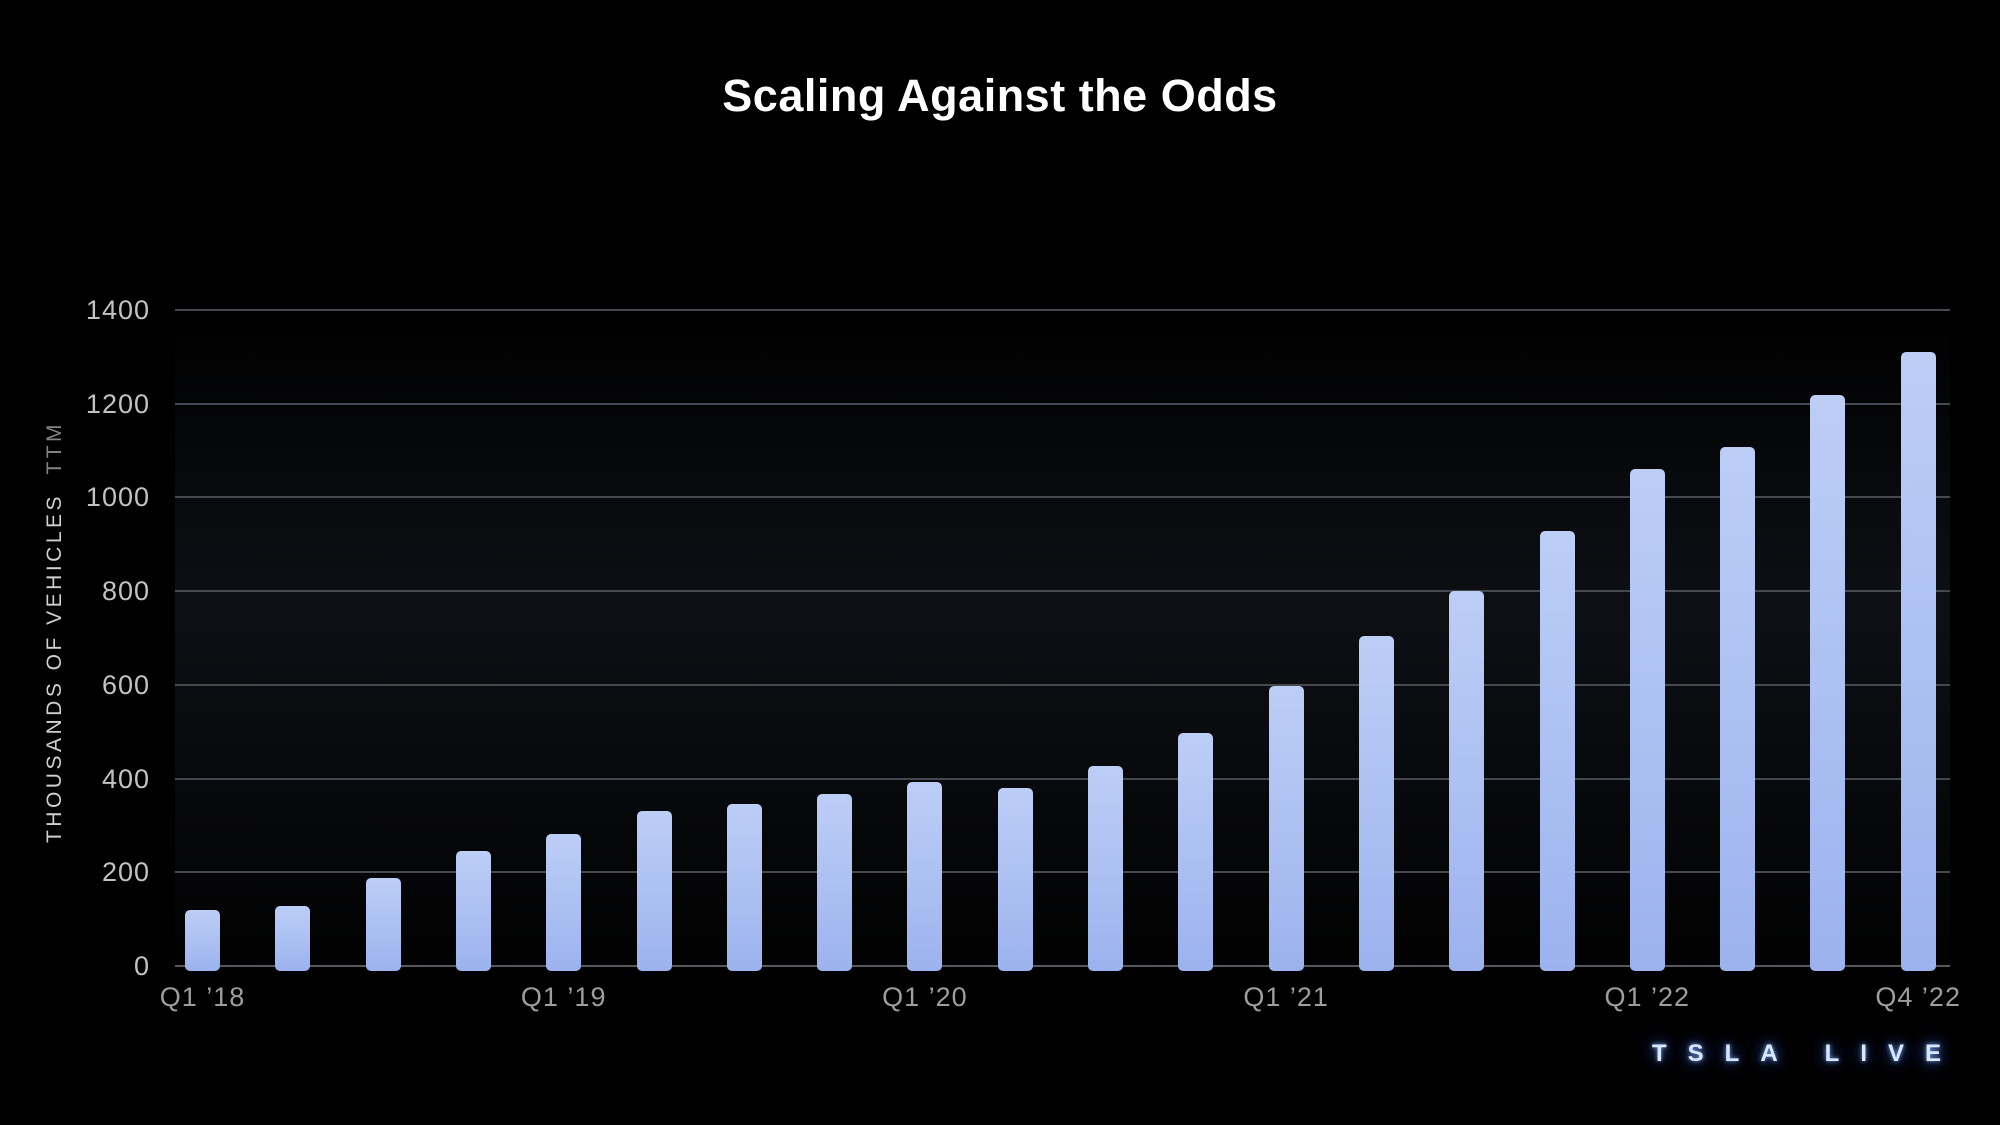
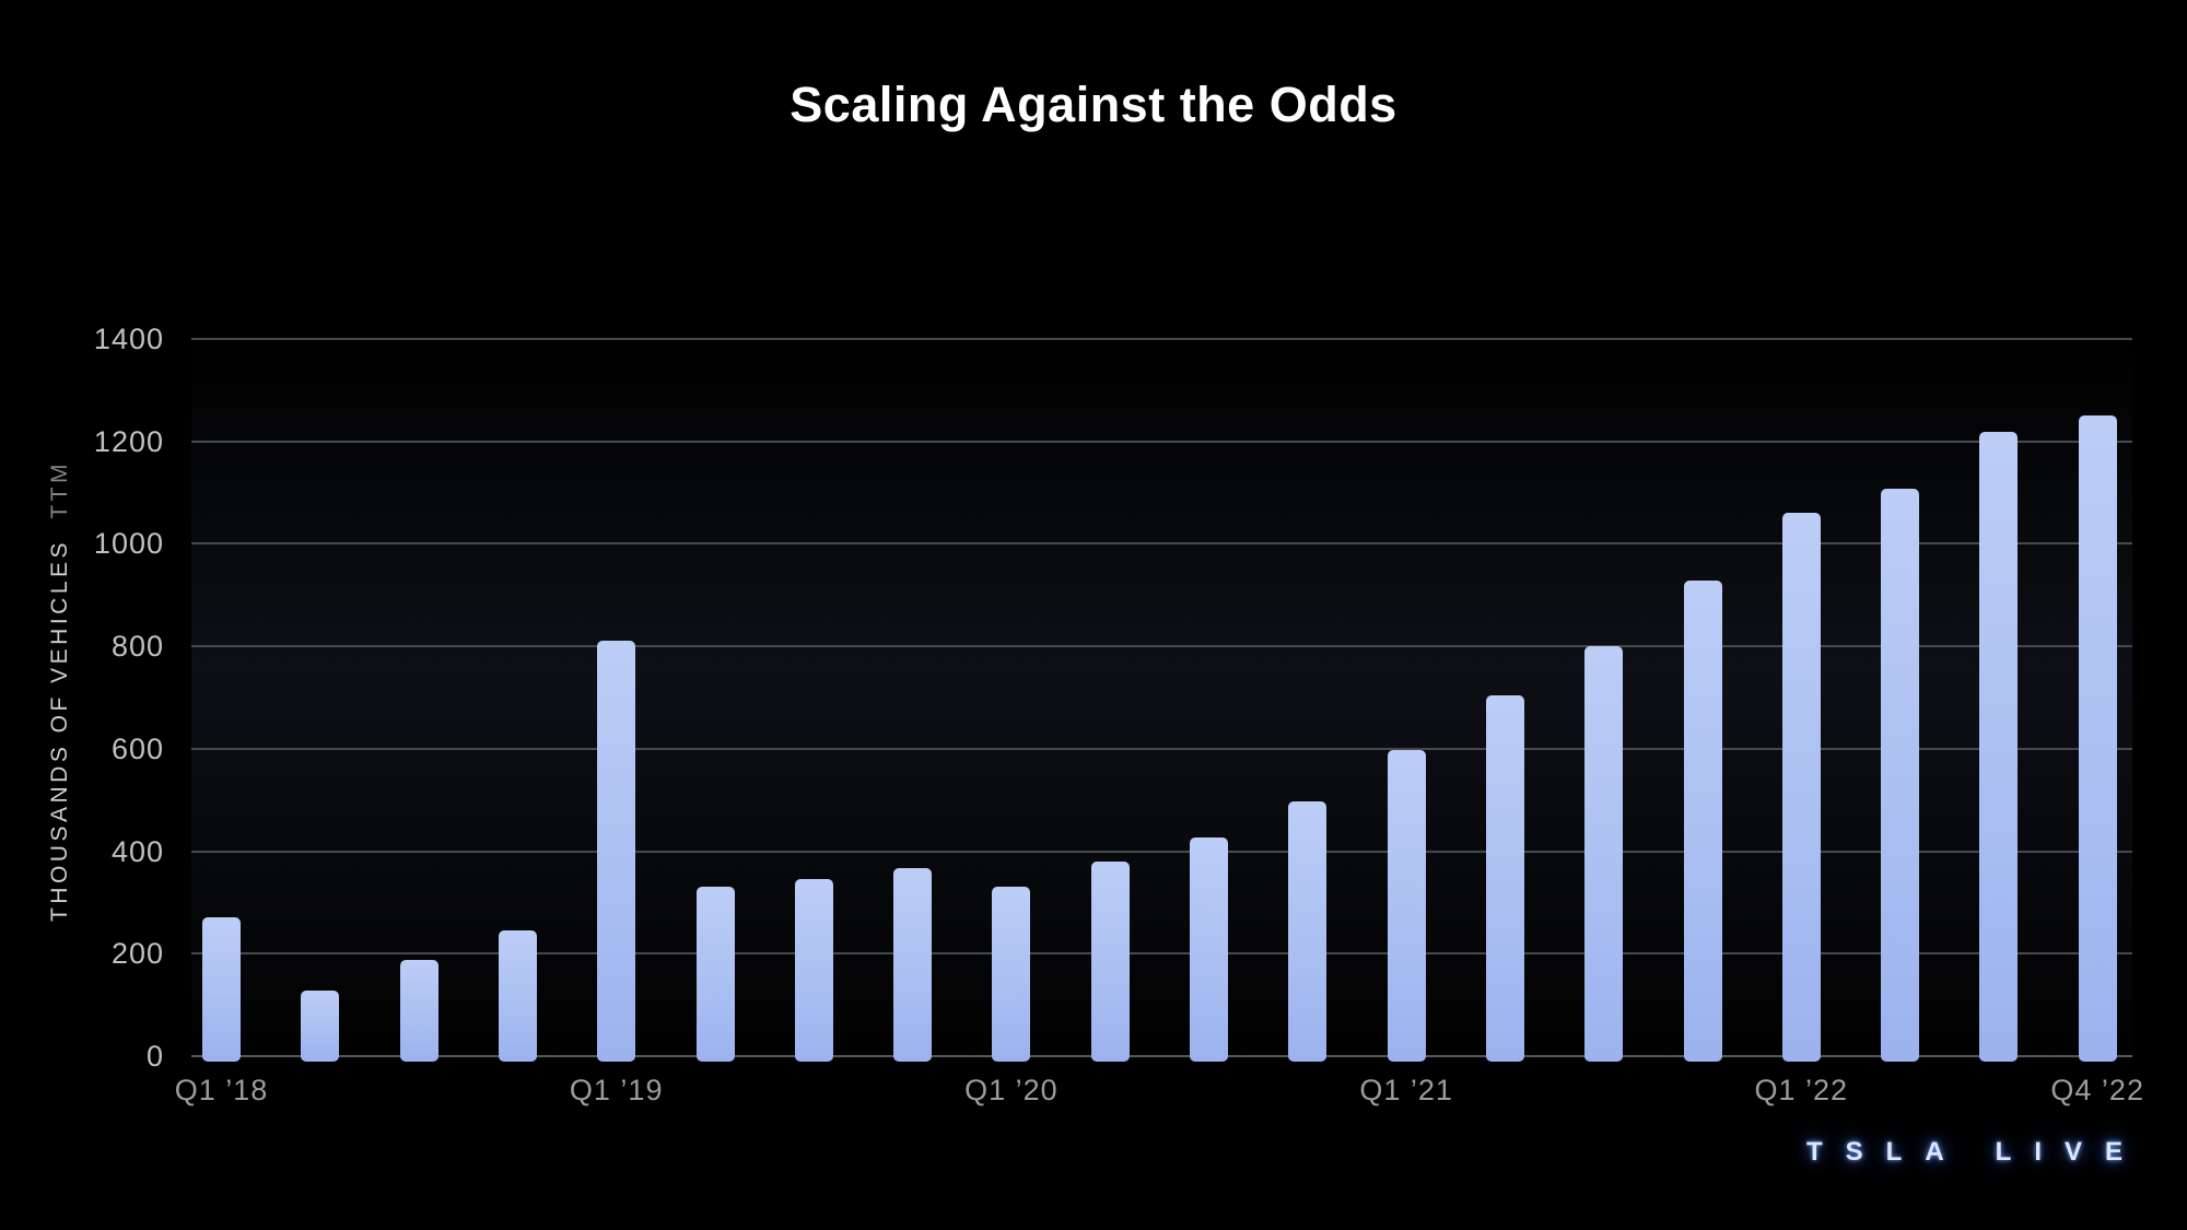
Q1 ’18: 120 -> 270
Q1 ’19: 280 -> 810
Q1 ’20: 390 -> 330
Q4 ’22: 1310 -> 1250
